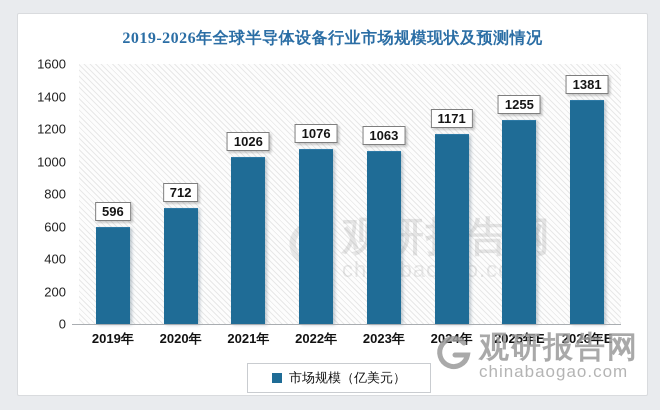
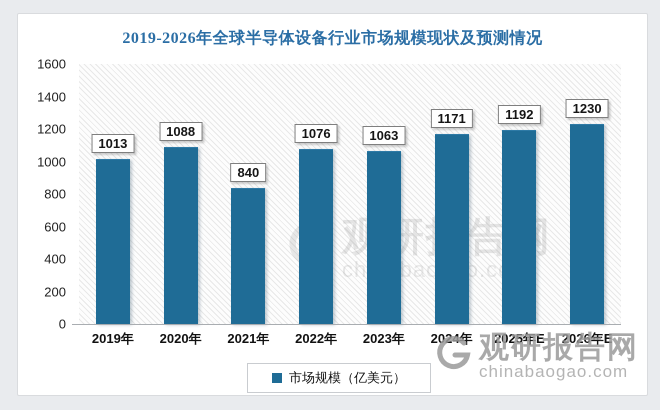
2019年: 596 -> 1013
2020年: 712 -> 1088
2021年: 1026 -> 840
2025年E: 1255 -> 1192
2026年E: 1381 -> 1230
